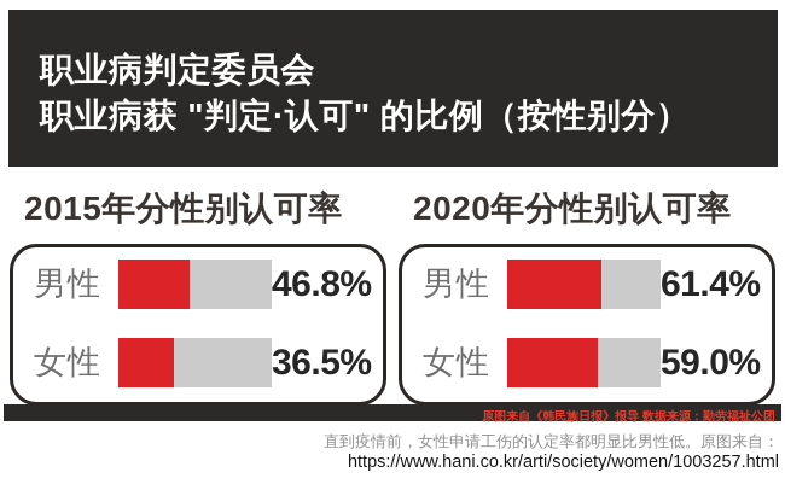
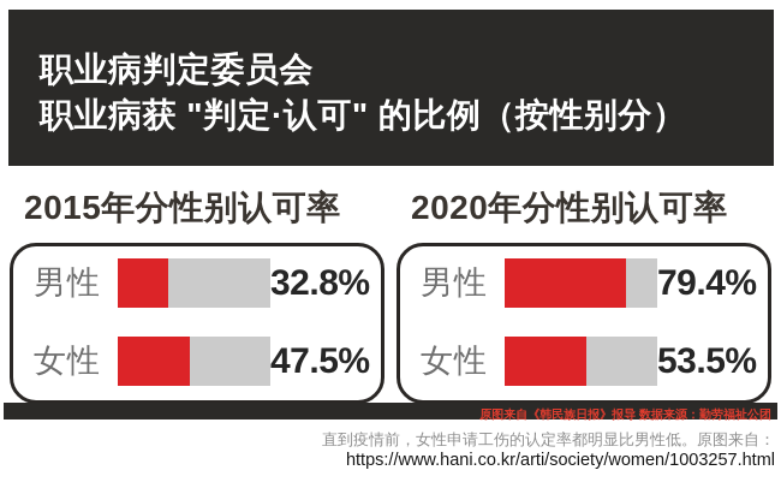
2015年分性别认可率/男性: 46.8% -> 32.8%
2015年分性别认可率/女性: 36.5% -> 47.5%
2020年分性别认可率/男性: 61.4% -> 79.4%
2020年分性别认可率/女性: 59.0% -> 53.5%
